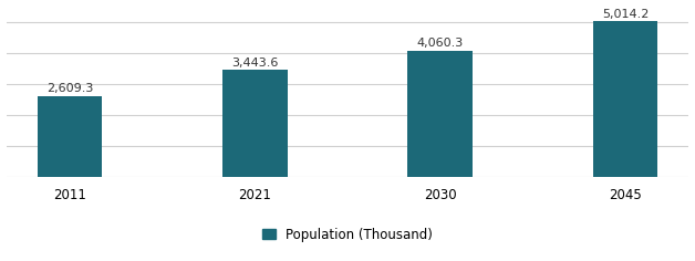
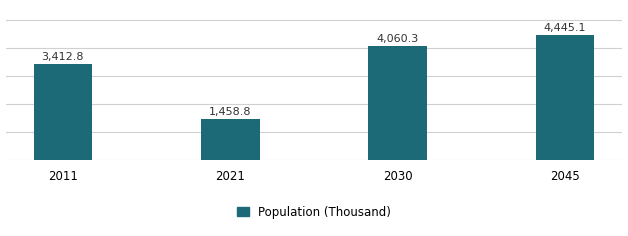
2011: 2,609.3 -> 3,412.8
2021: 3,443.6 -> 1,458.8
2045: 5,014.2 -> 4,445.1
